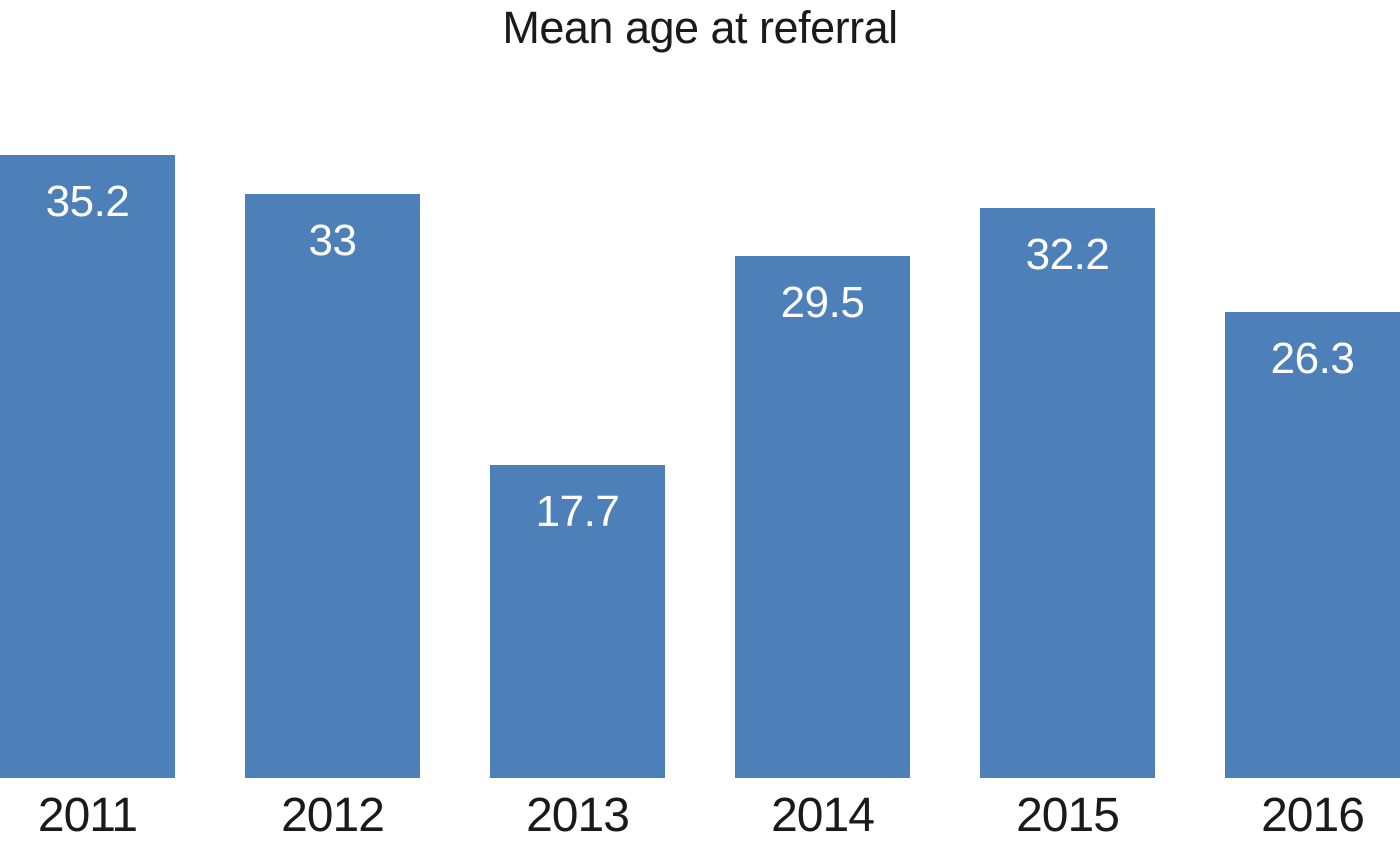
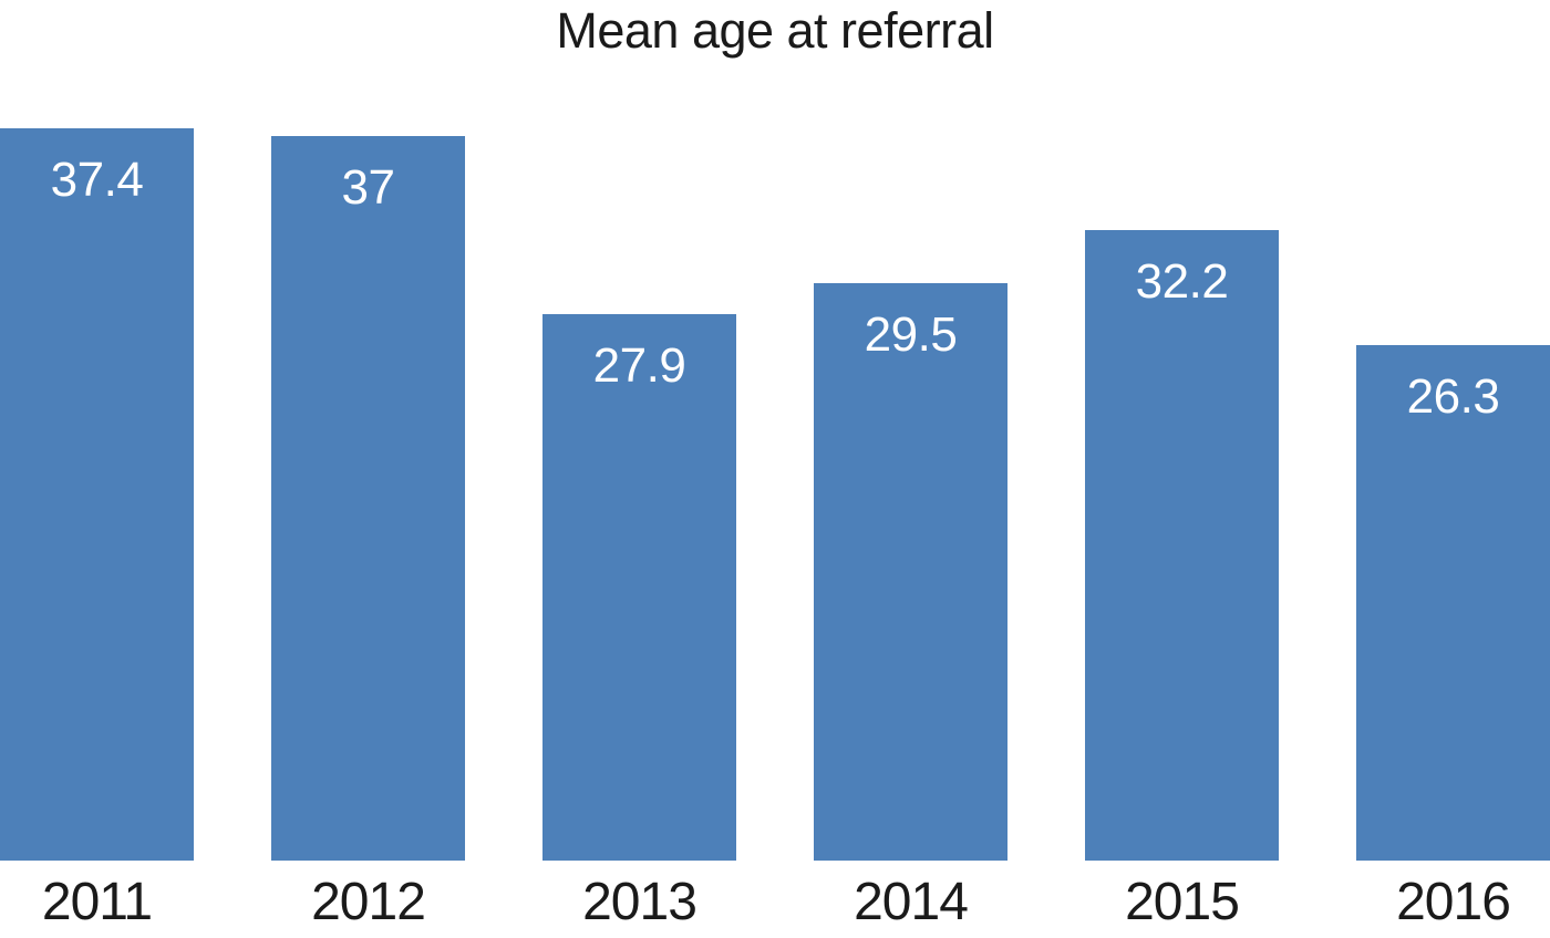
2011: 35.2 -> 37.4
2012: 33 -> 37
2013: 17.7 -> 27.9
